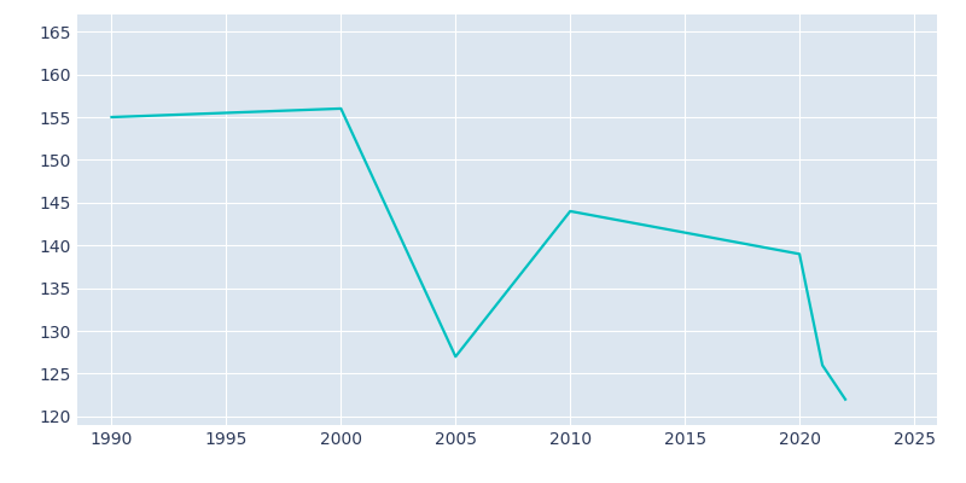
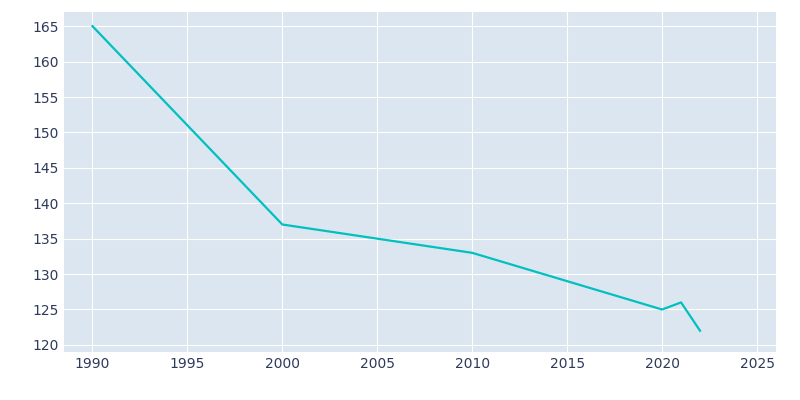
1990: 155 -> 165
2000: 156 -> 137
2005: 127 -> 135
2010: 144 -> 133
2020: 139 -> 125
